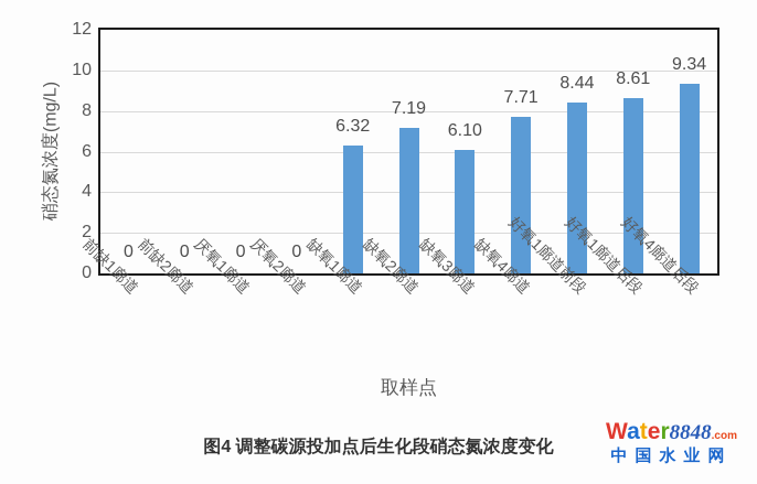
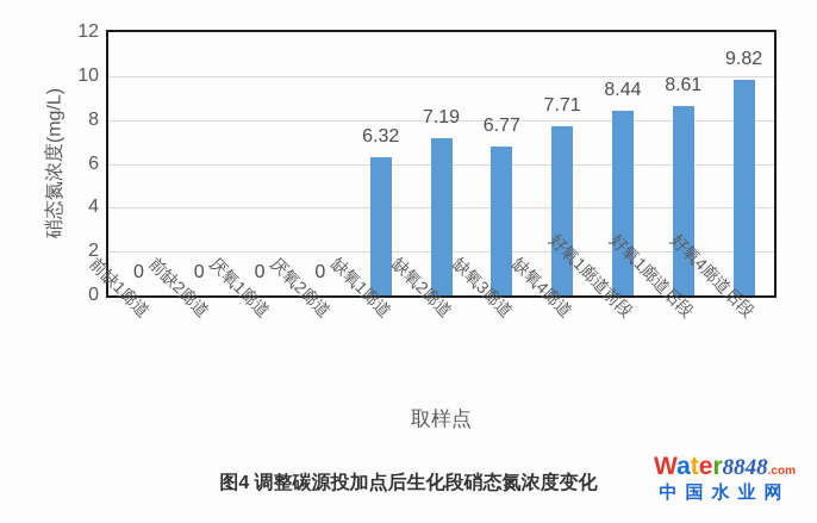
缺氧3廊道: 6.10 -> 6.77
好氧4廊道后段: 9.34 -> 9.82
